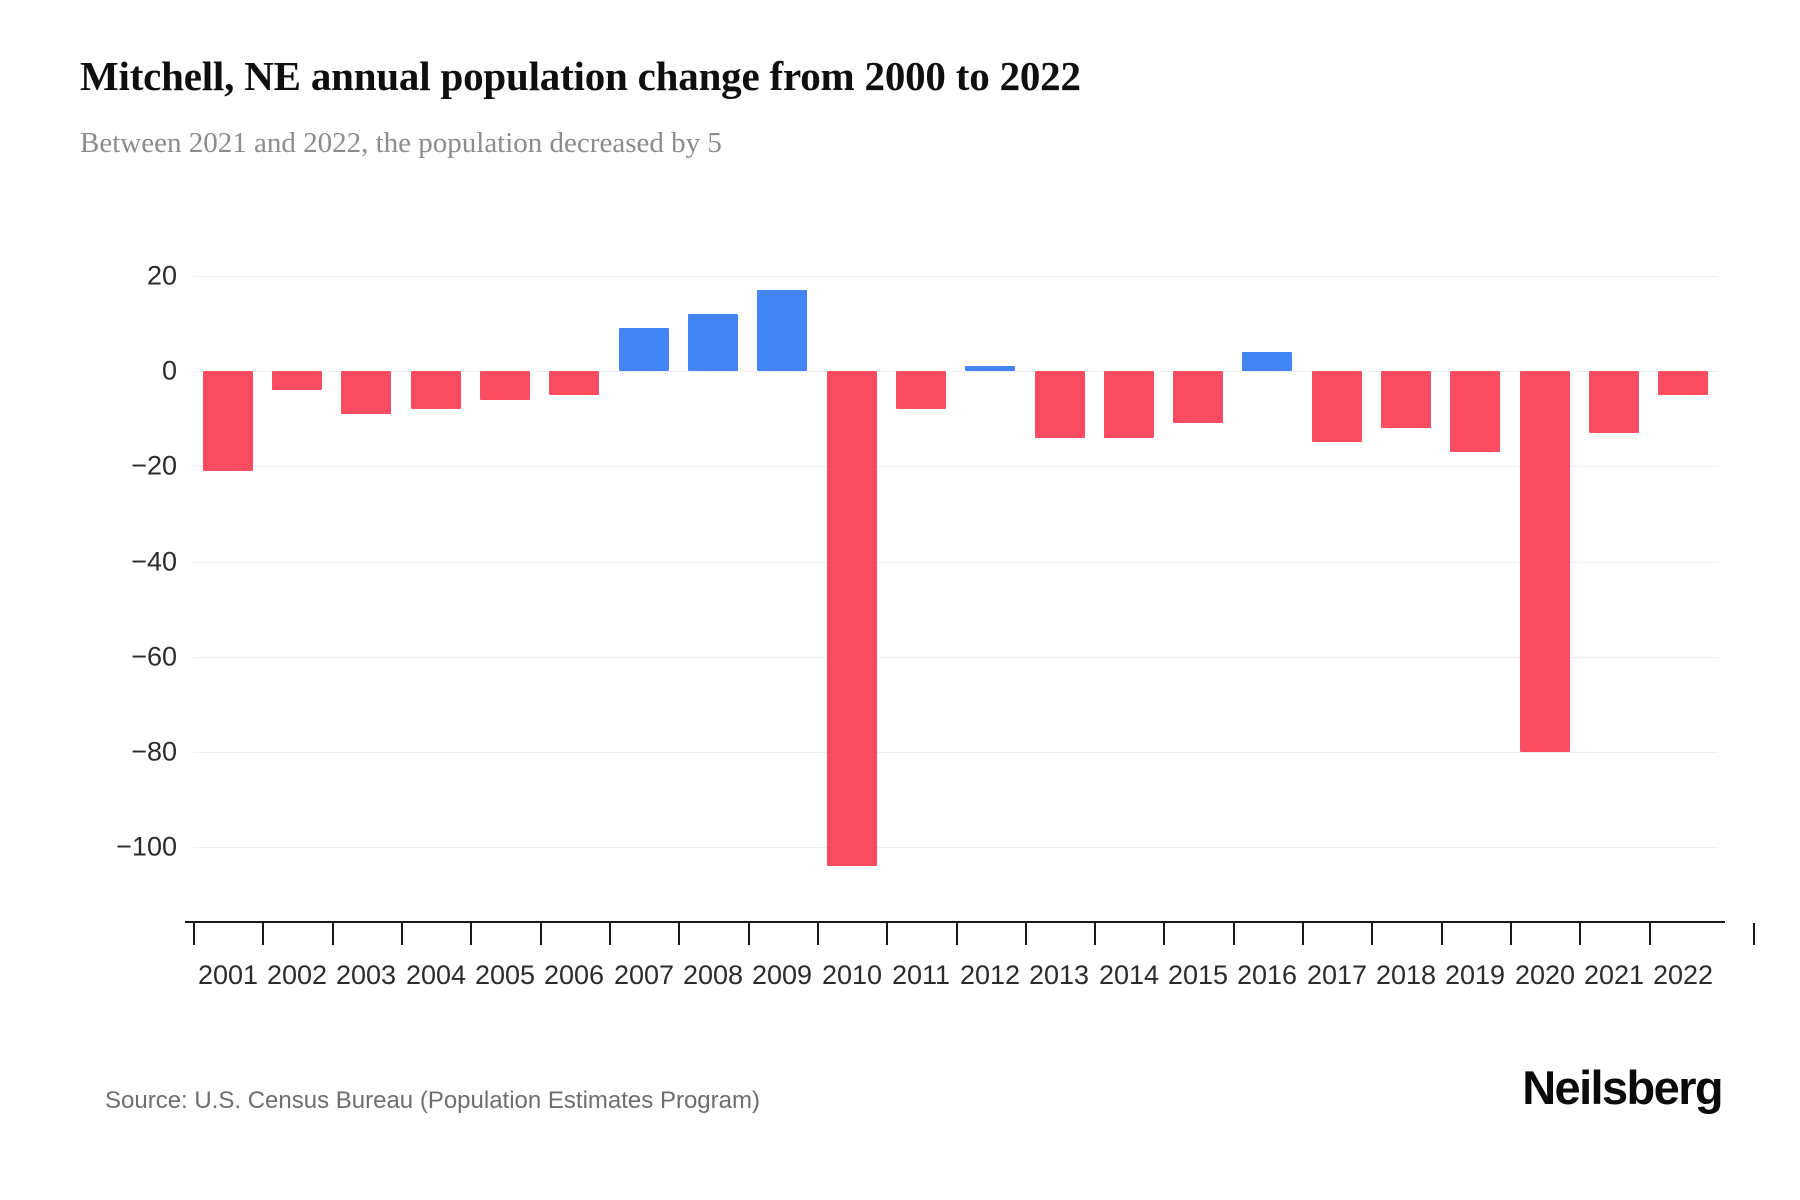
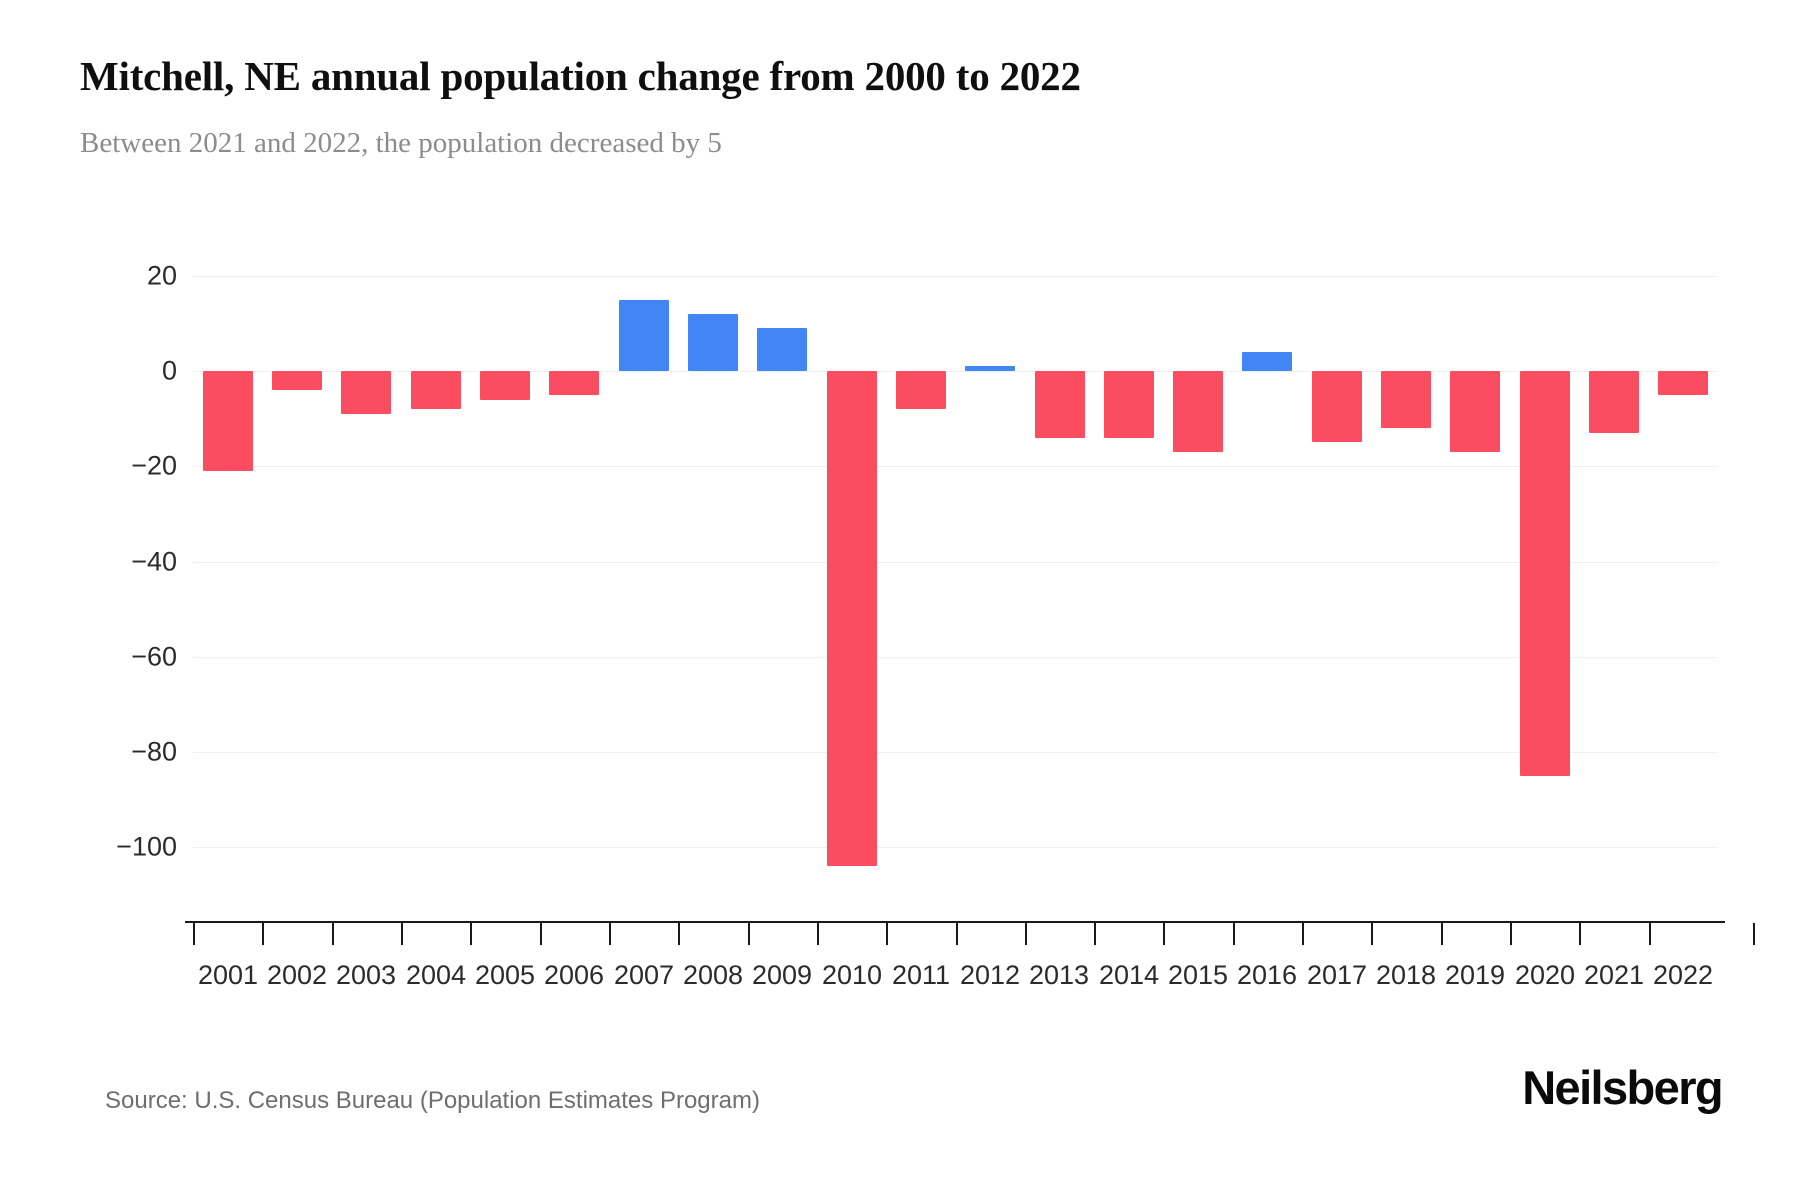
2007: 9 -> 15
2009: 17 -> 9
2015: -11 -> -17
2020: -80 -> -85
